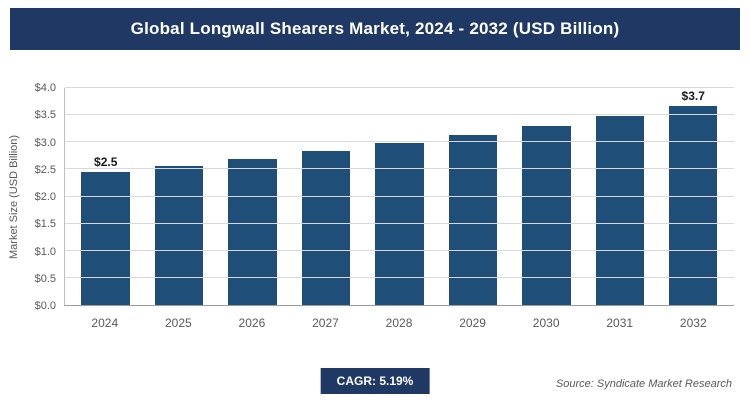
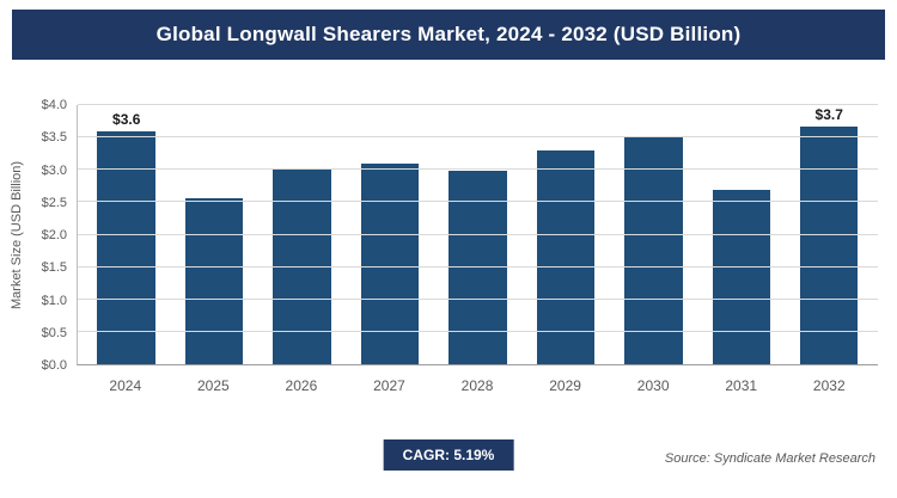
2024: $2.5 -> $3.6
2026: $2.7 -> $3.0
2027: $2.8 -> $3.1
2029: $3.1 -> $3.3
2030: $3.3 -> $3.5
2031: $3.5 -> $2.7
